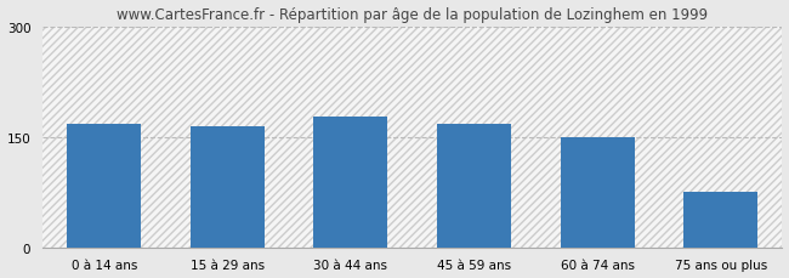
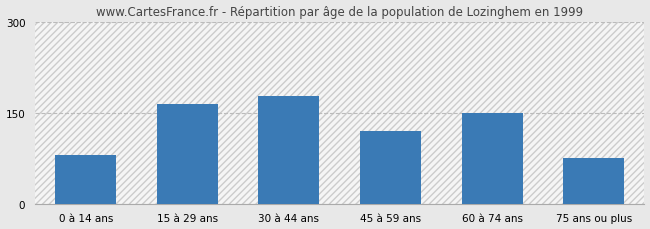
0 à 14 ans: 168 -> 80
45 à 59 ans: 167 -> 120
